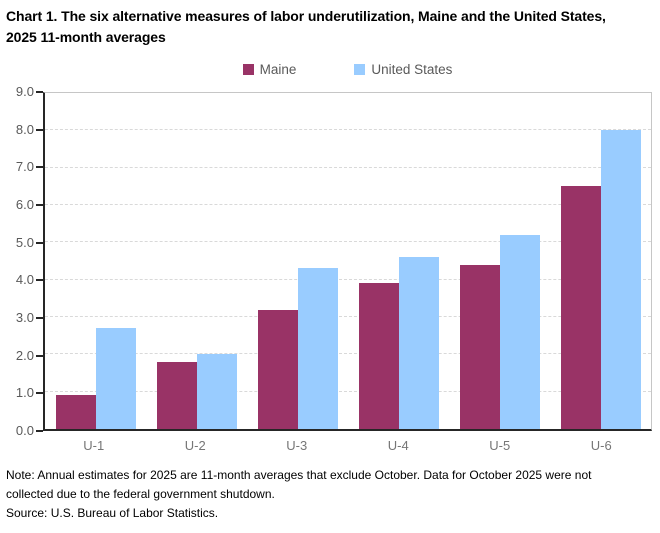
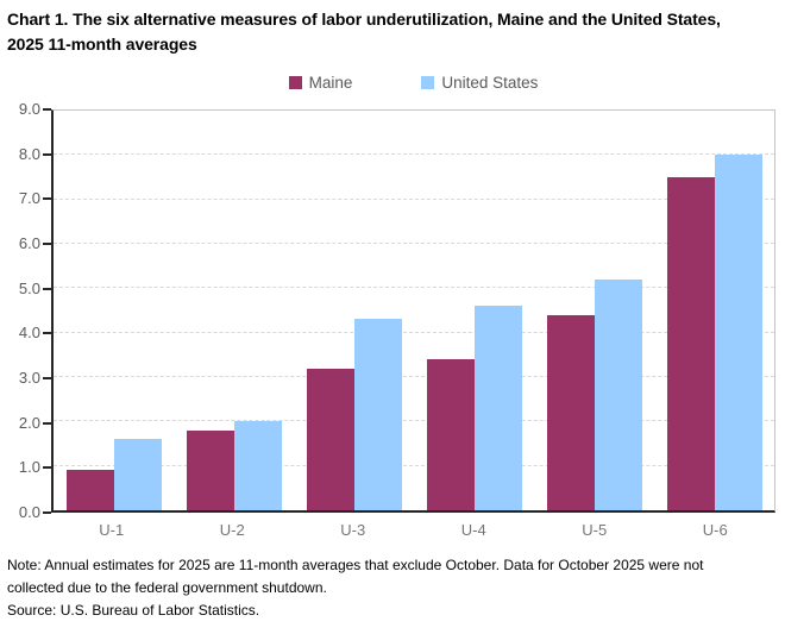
United States/U-1: 2.7 -> 1.6
Maine/U-4: 3.9 -> 3.4
Maine/U-6: 6.5 -> 7.5
